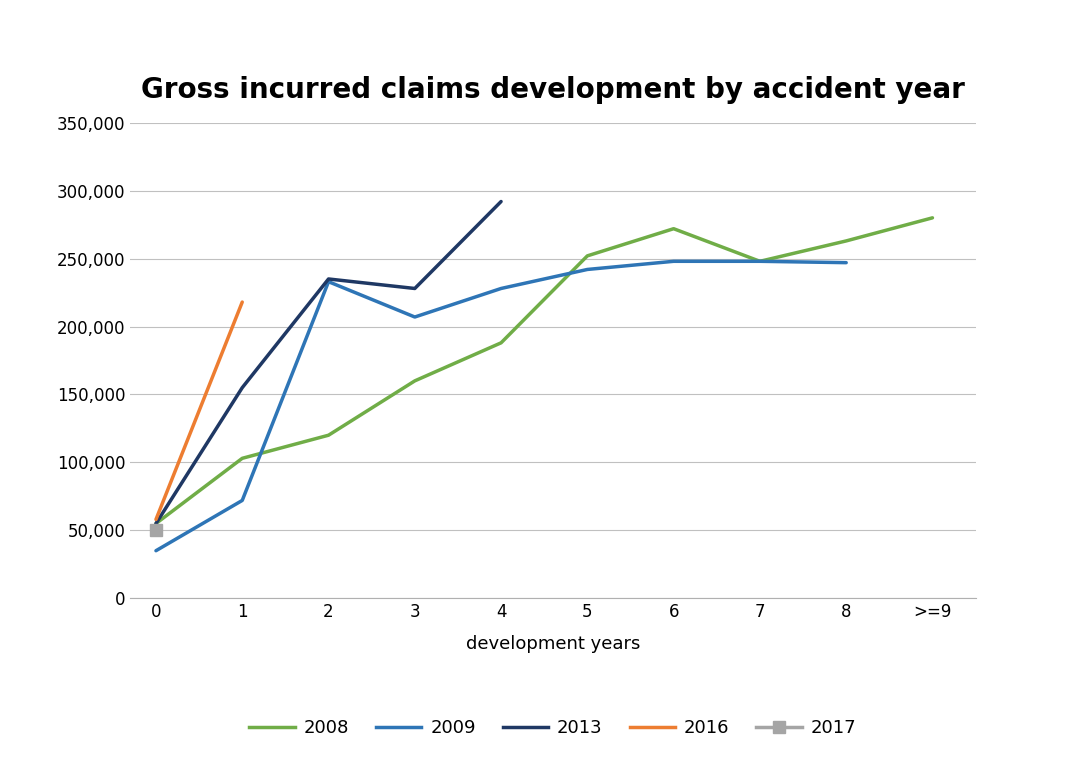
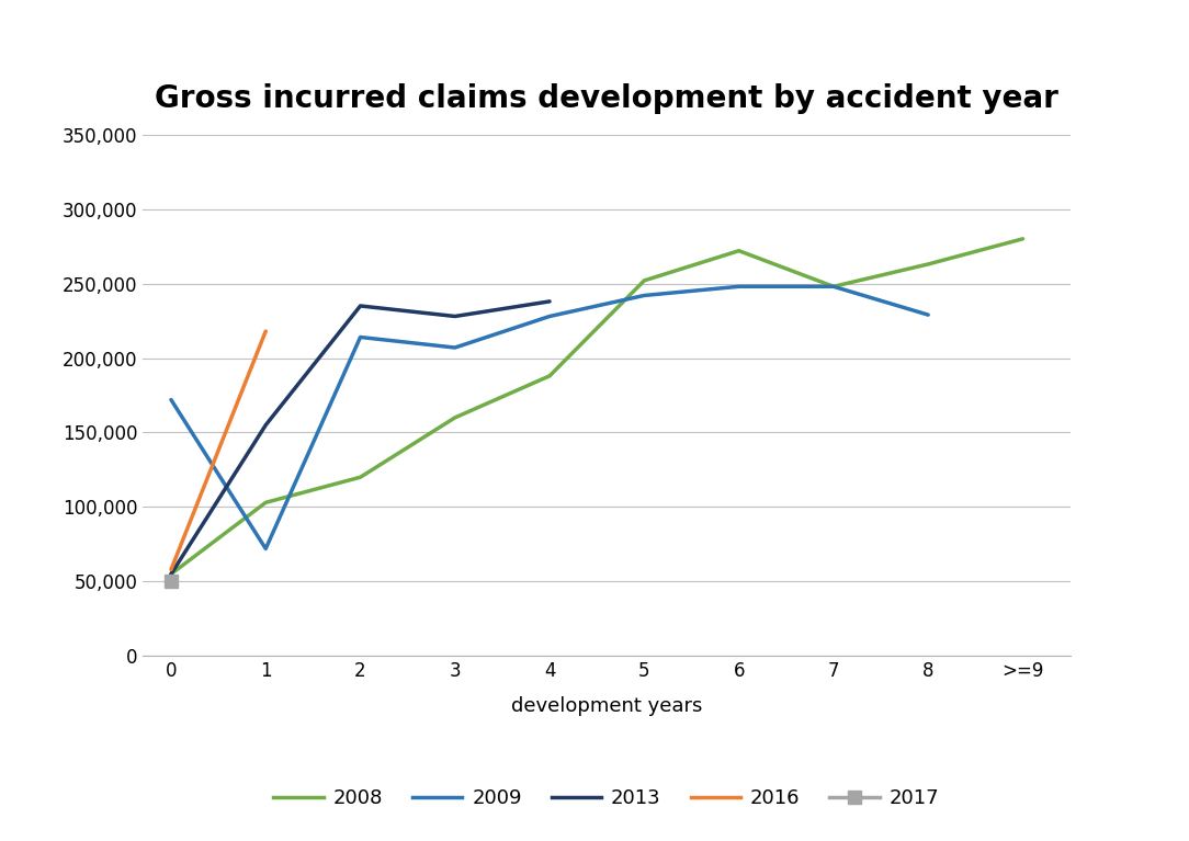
2009/0: 35,000 -> 172,000
2009/2: 233,000 -> 214,000
2013/4: 292,000 -> 238,000
2009/8: 247,000 -> 229,000
